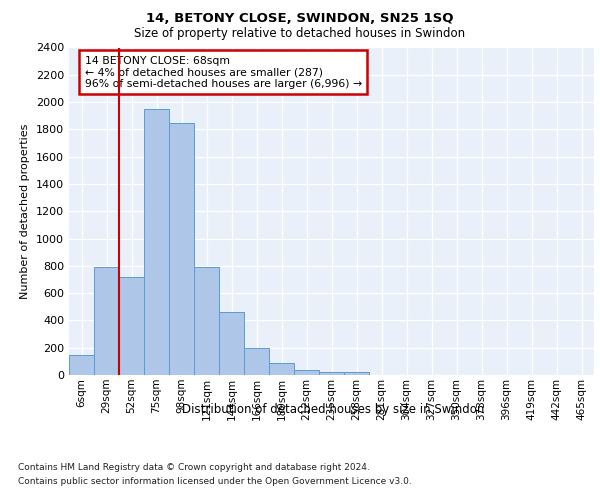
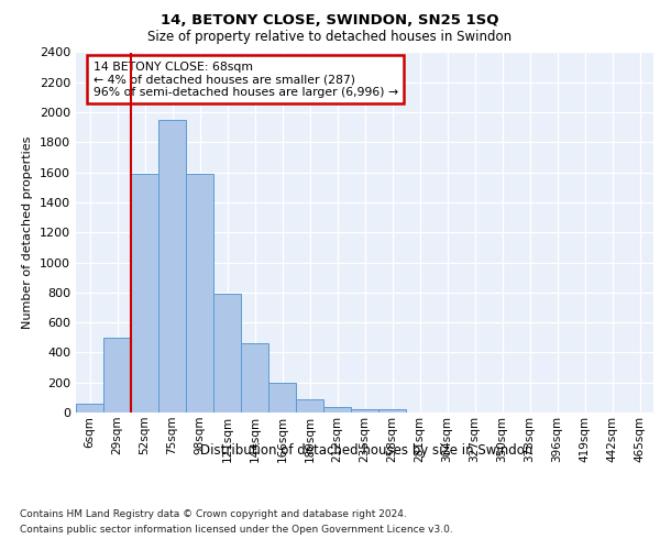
6sqm: 150 -> 60
29sqm: 790 -> 500
52sqm: 720 -> 1590
98sqm: 1850 -> 1590
